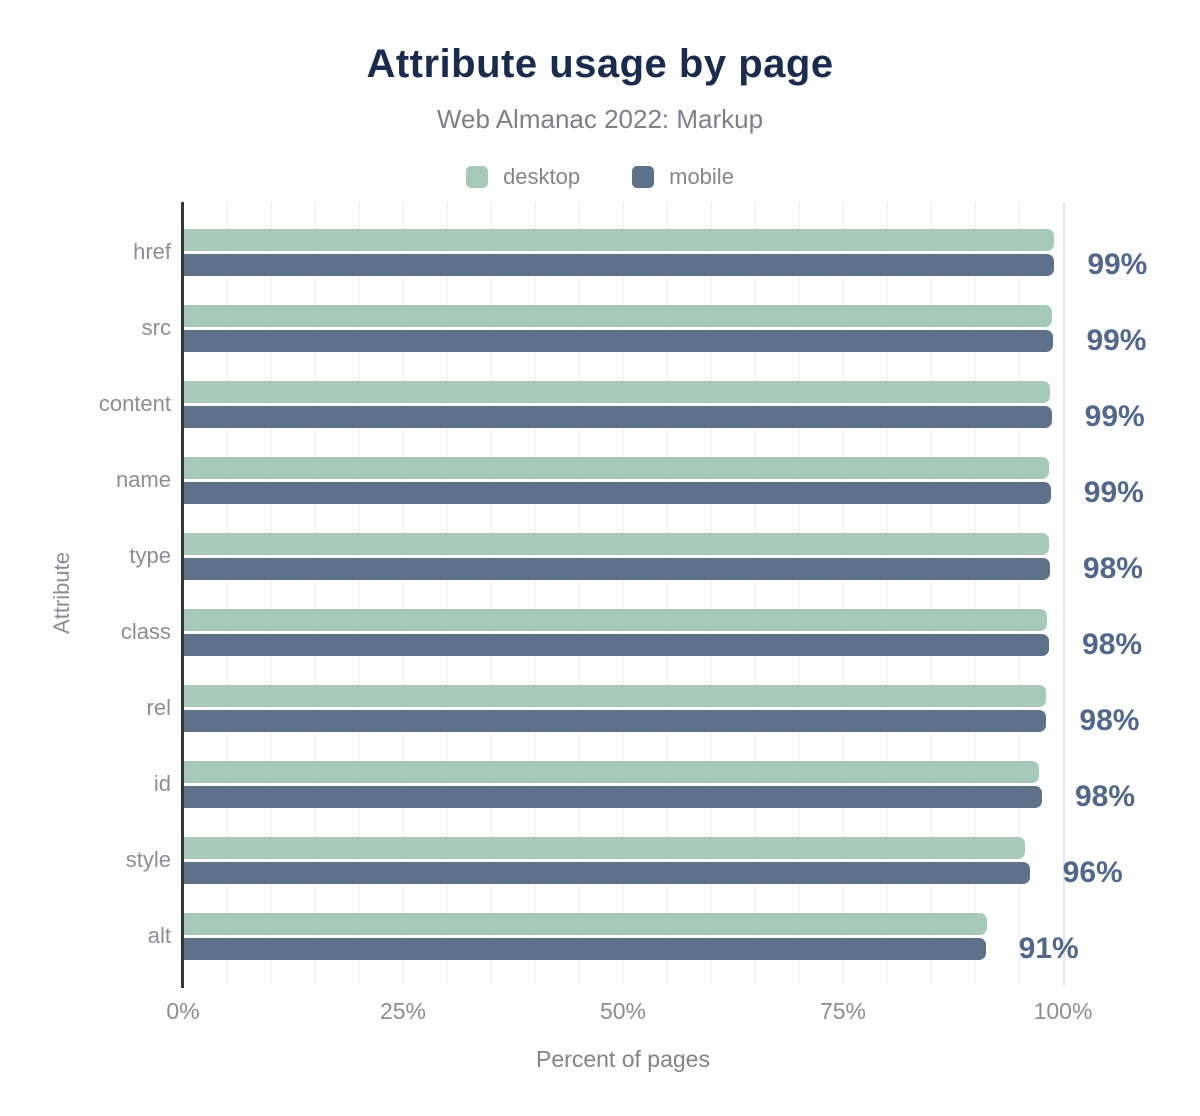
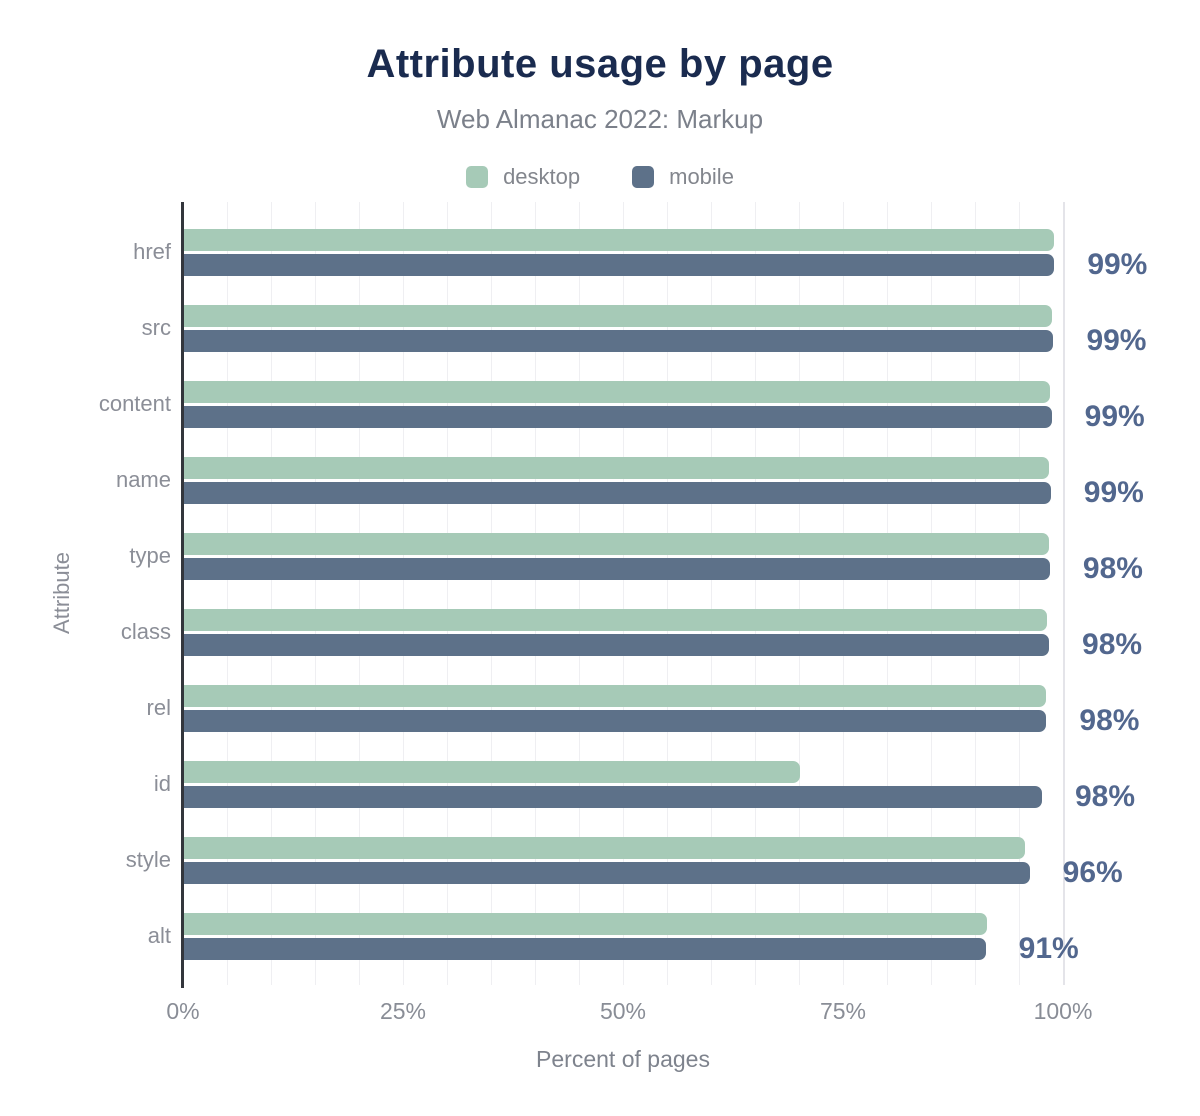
desktop/id: 97% -> 70%
